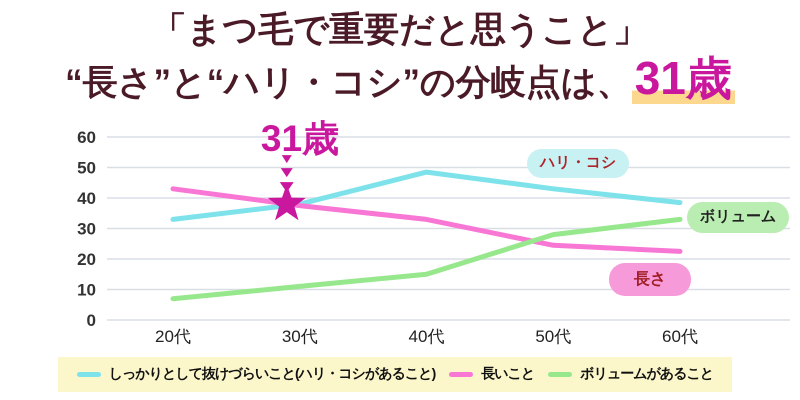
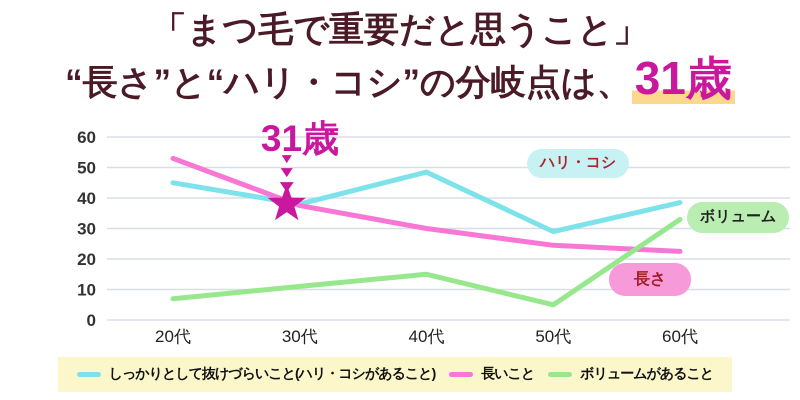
しっかりとして抜けづらいこと(ハリ・コシがあること)/20代: 33 -> 45
長いこと/20代: 43 -> 53
長いこと/40代: 33 -> 30
しっかりとして抜けづらいこと(ハリ・コシがあること)/50代: 43 -> 29
ボリュームがあること/50代: 28 -> 5
